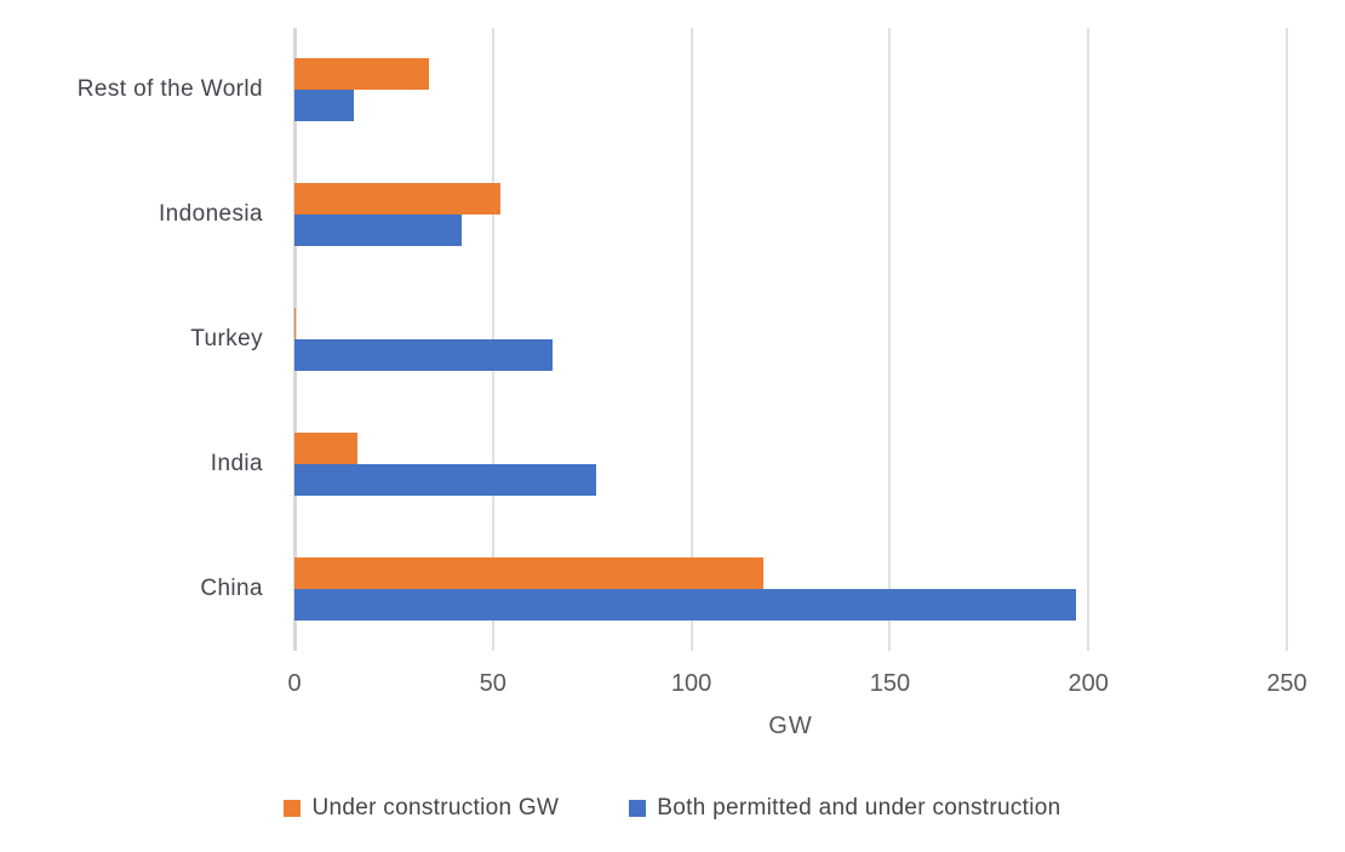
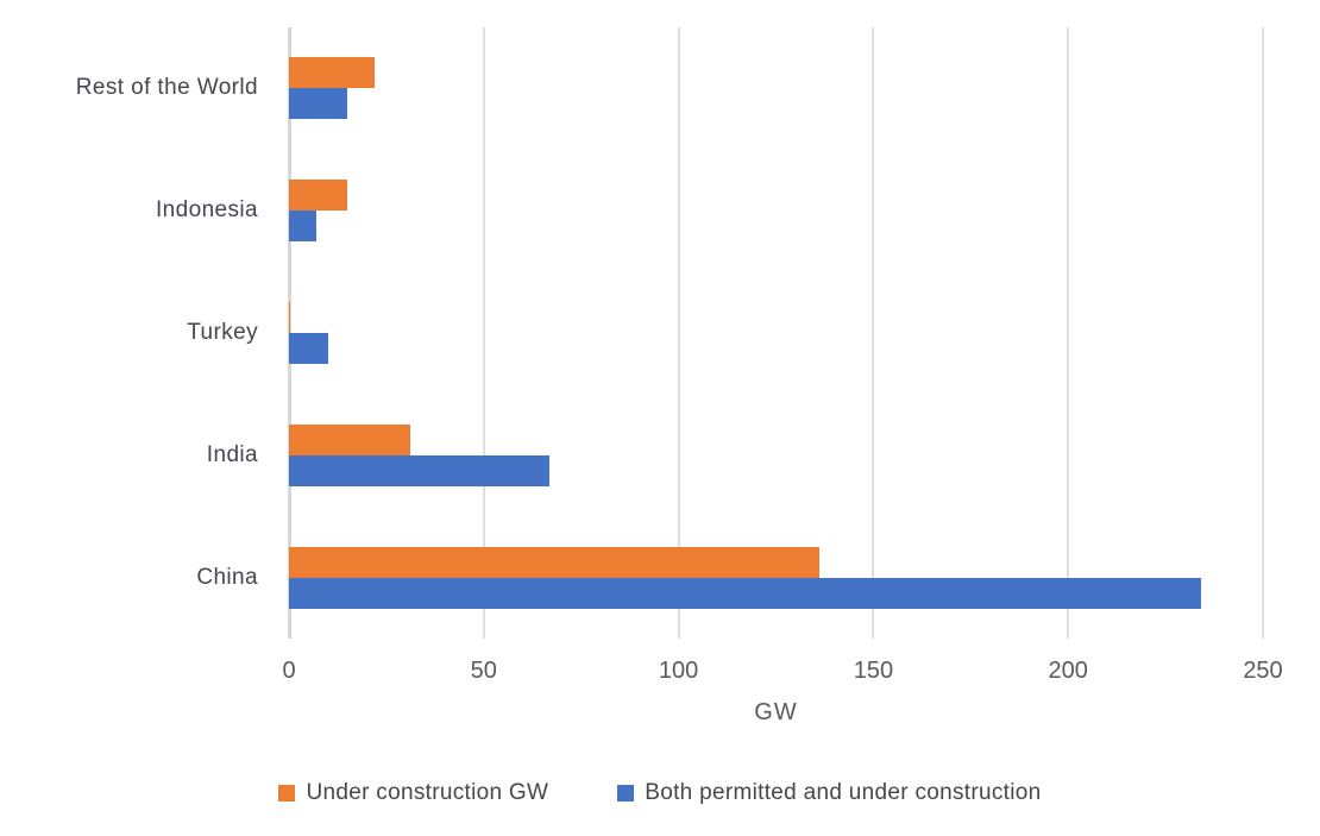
Under construction GW/Rest of the World: 34 -> 22
Under construction GW/Indonesia: 52 -> 15
Both permitted and under construction/Indonesia: 42 -> 7
Both permitted and under construction/Turkey: 65 -> 10
Under construction GW/India: 16 -> 31
Both permitted and under construction/India: 76 -> 67
Under construction GW/China: 118 -> 136
Both permitted and under construction/China: 197 -> 234
